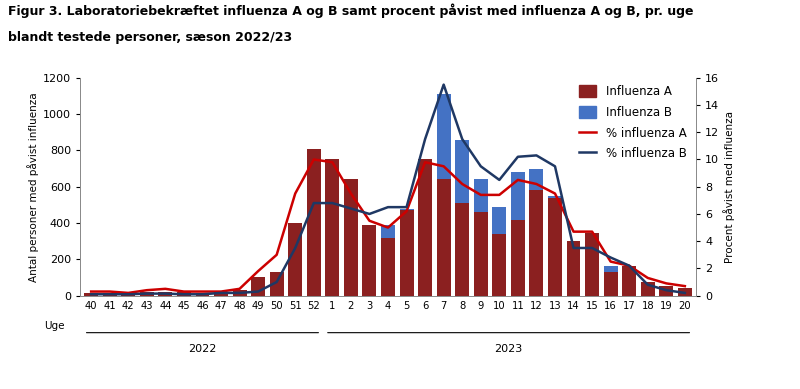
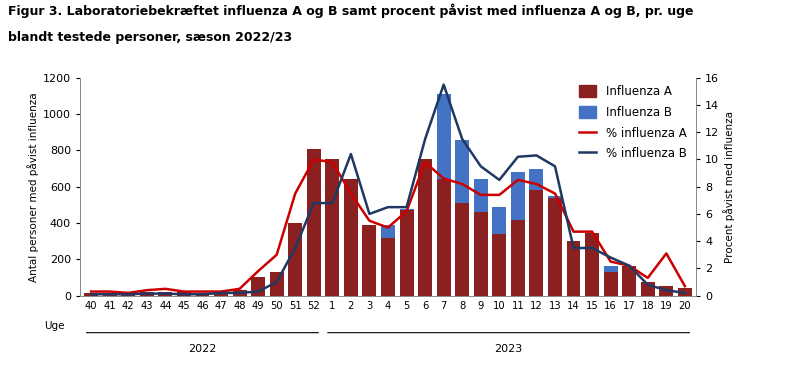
% influenza B/2: 6.4 -> 10.4
% influenza A/7: 9.5 -> 8.6
% influenza A/19: 0.9 -> 3.1
